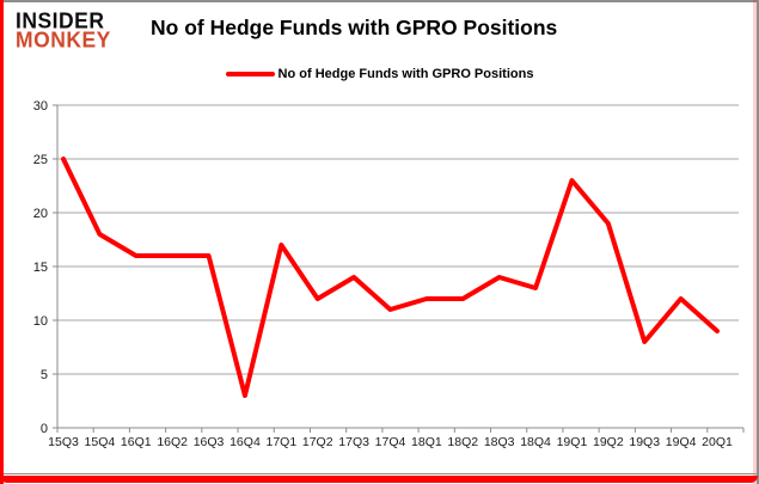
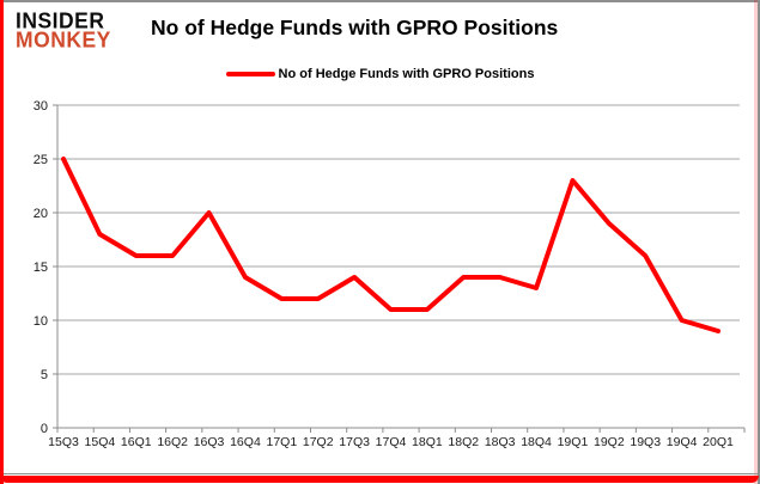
16Q3: 16 -> 20
16Q4: 3 -> 14
17Q1: 17 -> 12
18Q1: 12 -> 11
18Q2: 12 -> 14
19Q3: 8 -> 16
19Q4: 12 -> 10
